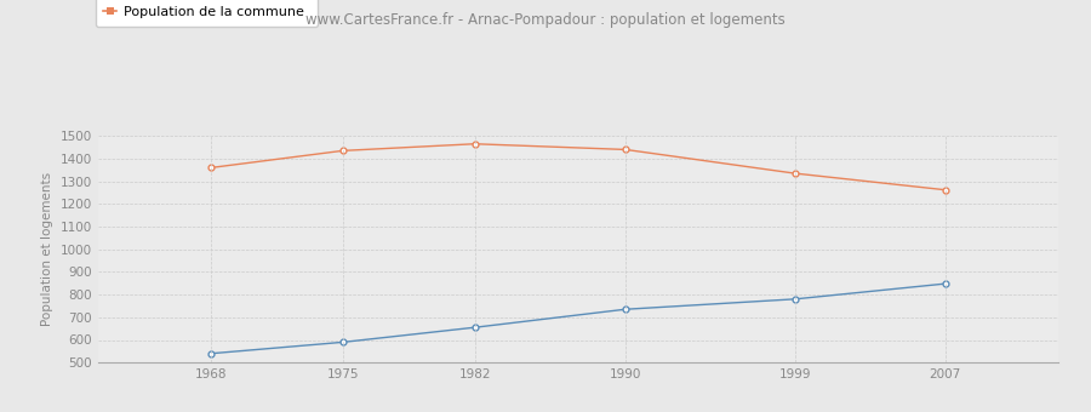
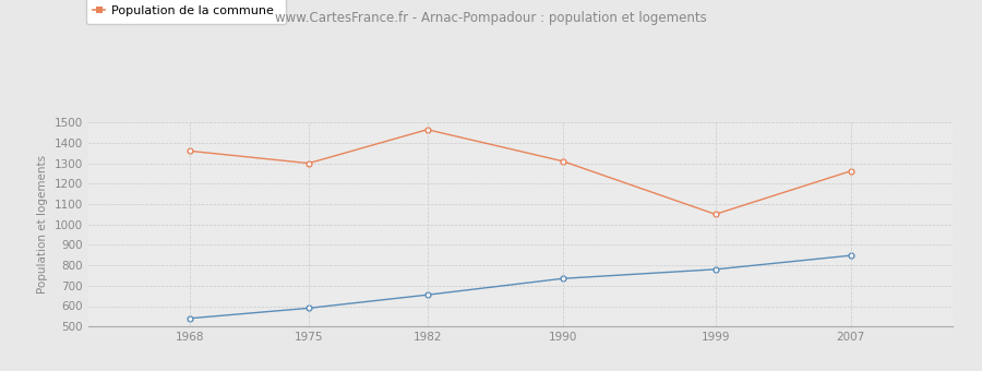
Population de la commune/1975: 1440 -> 1300
Population de la commune/1990: 1440 -> 1310
Population de la commune/1999: 1340 -> 1050
